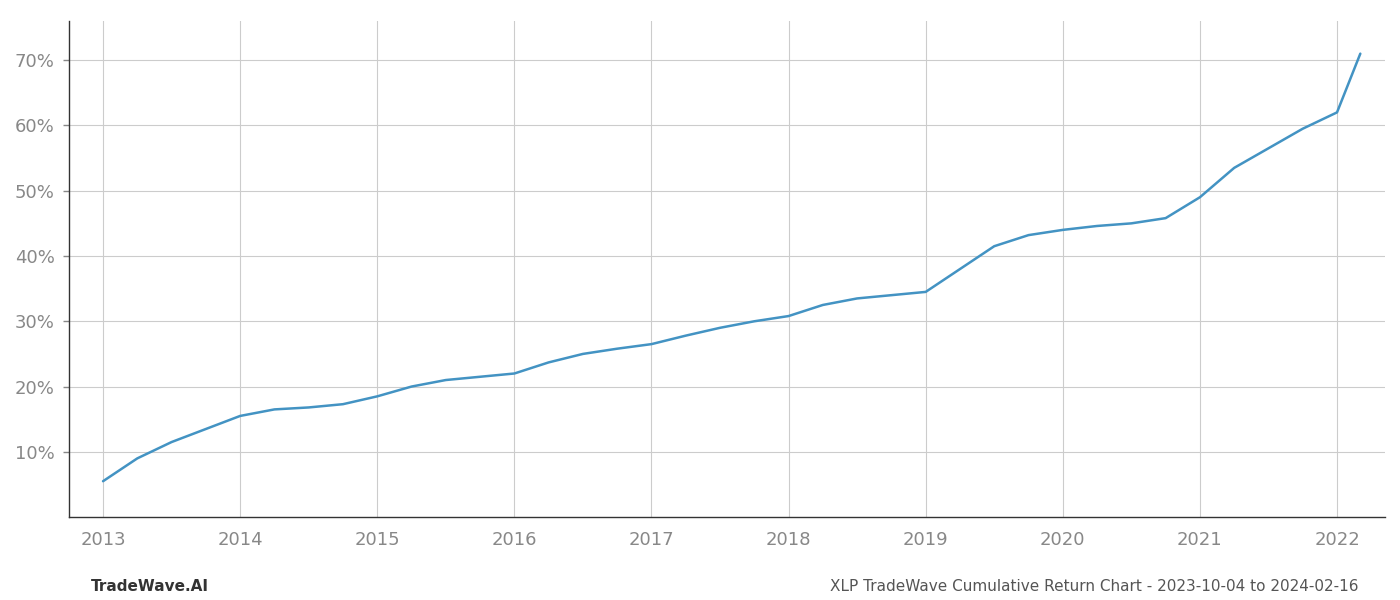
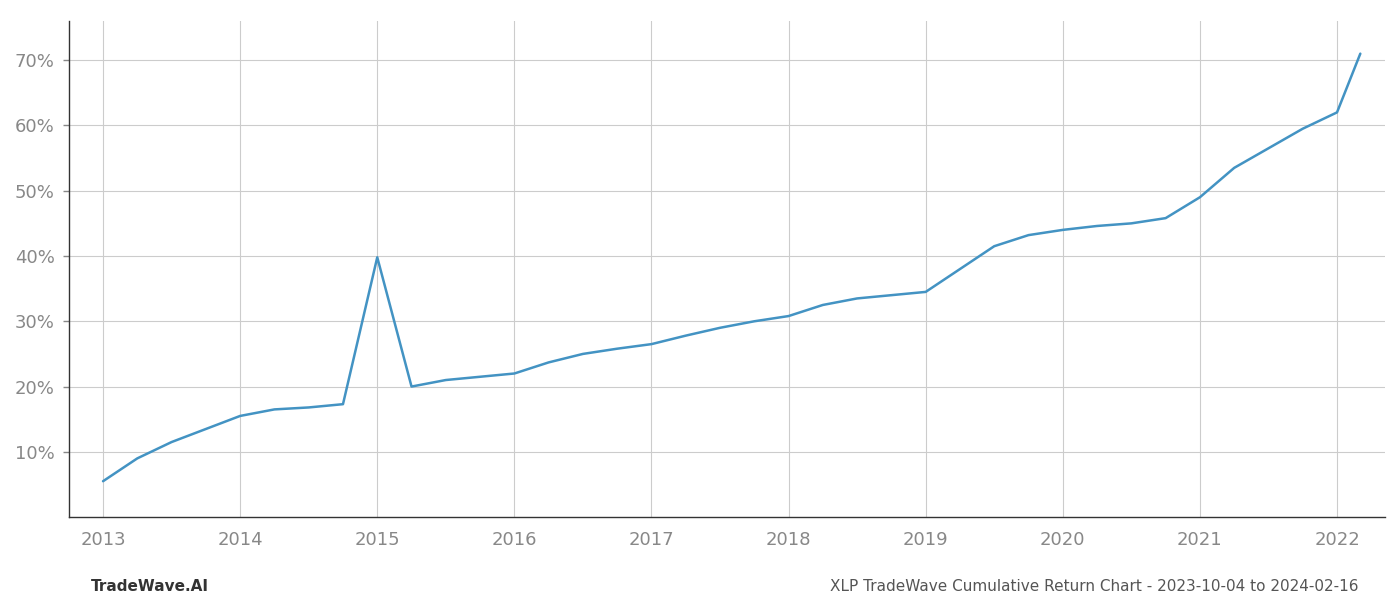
2015: 18.5% -> 39.8%
